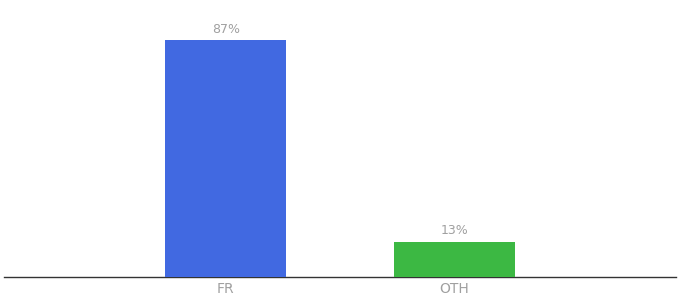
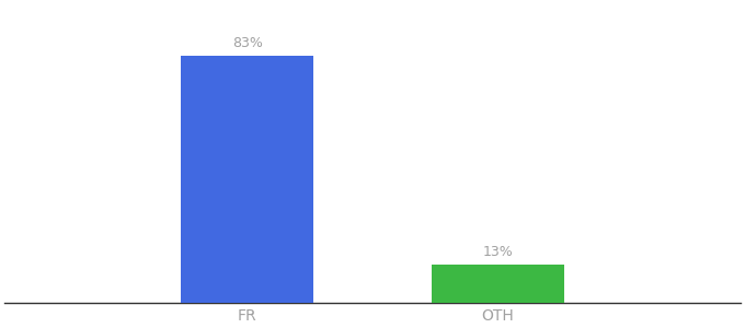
FR: 87% -> 83%
